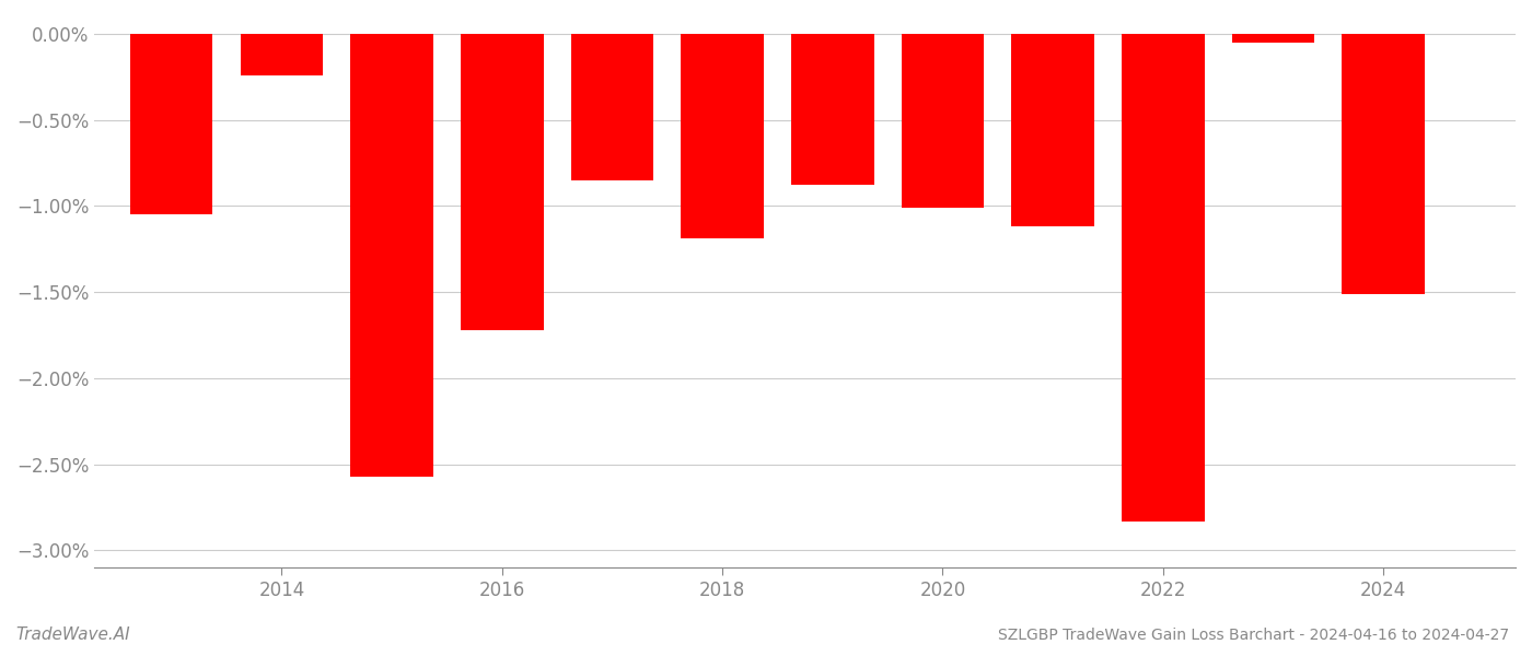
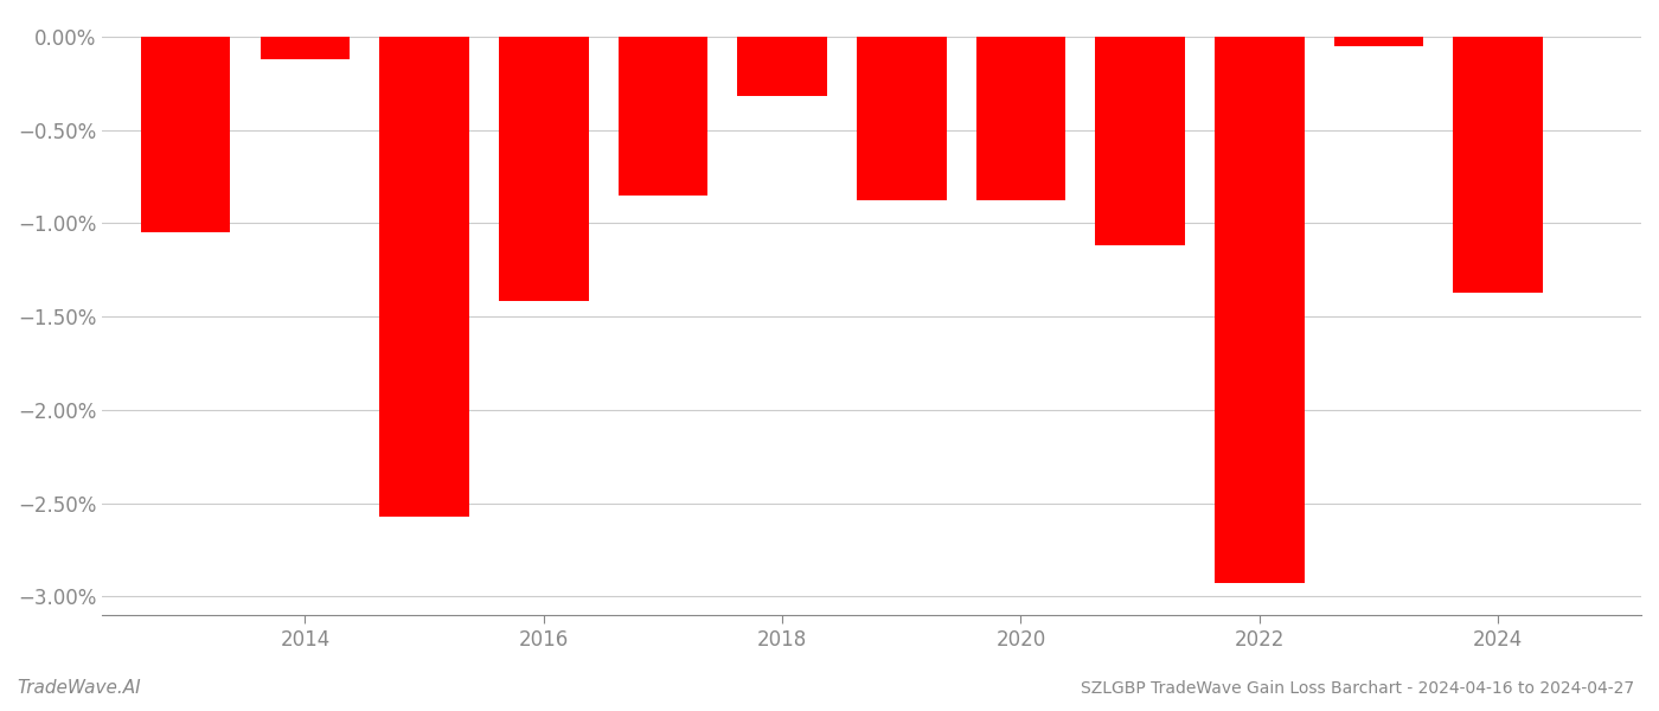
2014: -0.24% -> -0.12%
2016: -1.72% -> -1.42%
2018: -1.19% -> -0.32%
2020: -1.01% -> -0.88%
2022: -2.83% -> -2.93%
2024: -1.51% -> -1.37%
